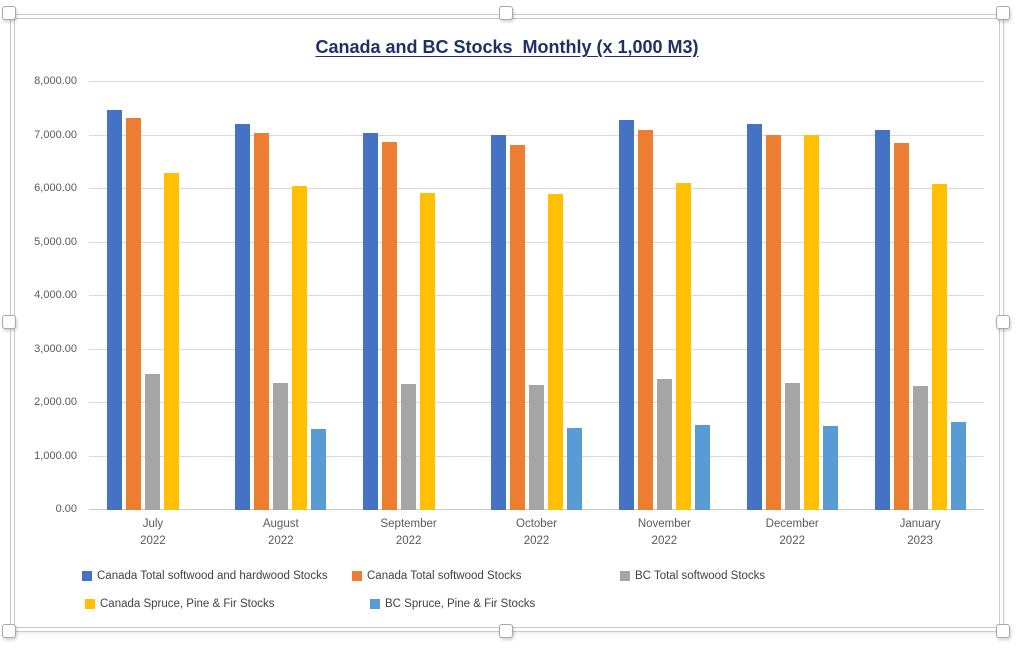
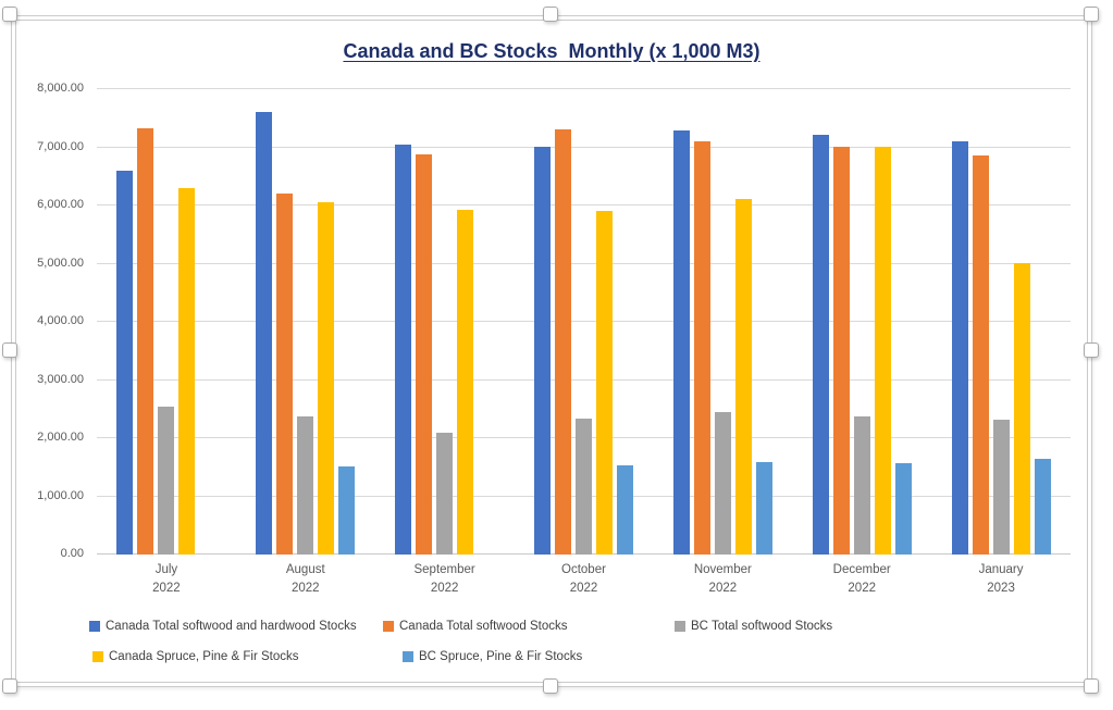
Canada Total softwood and hardwood Stocks/July 2022: 7500 -> 6600
Canada Total softwood and hardwood Stocks/August 2022: 7200 -> 7600
Canada Total softwood Stocks/August 2022: 7000 -> 6200
BC Total softwood Stocks/September 2022: 2400 -> 2100
Canada Total softwood Stocks/October 2022: 6800 -> 7300
Canada Spruce, Pine & Fir Stocks/January 2023: 6100 -> 5000
